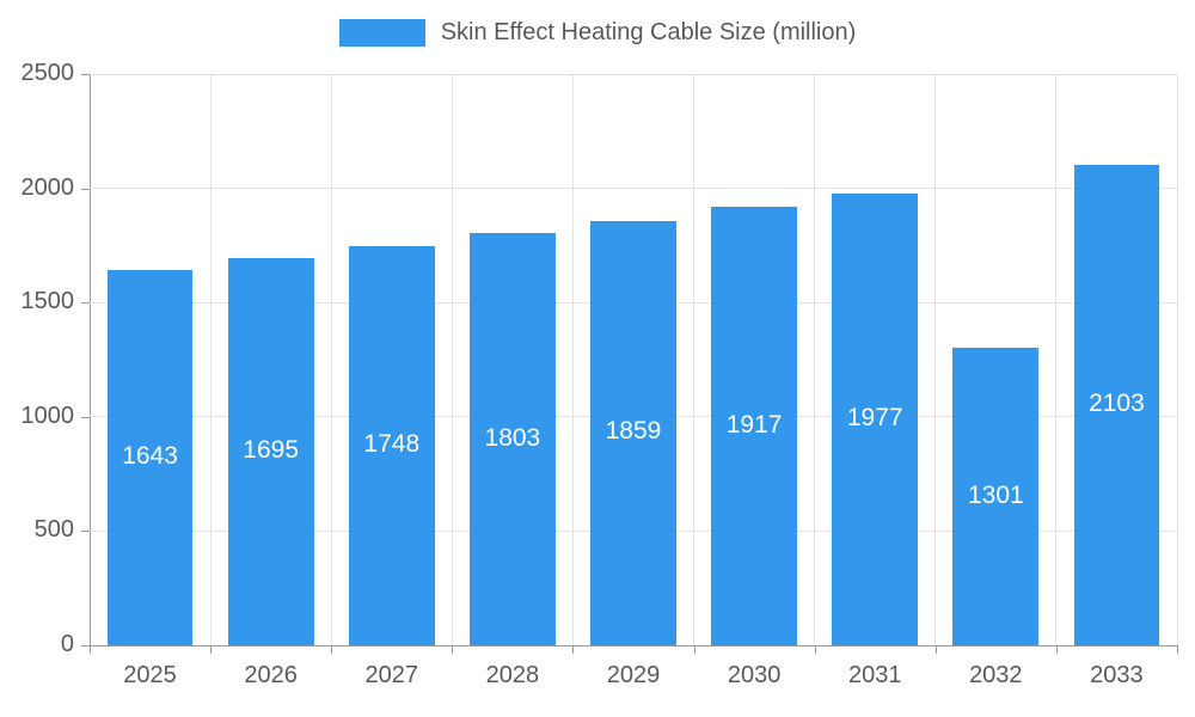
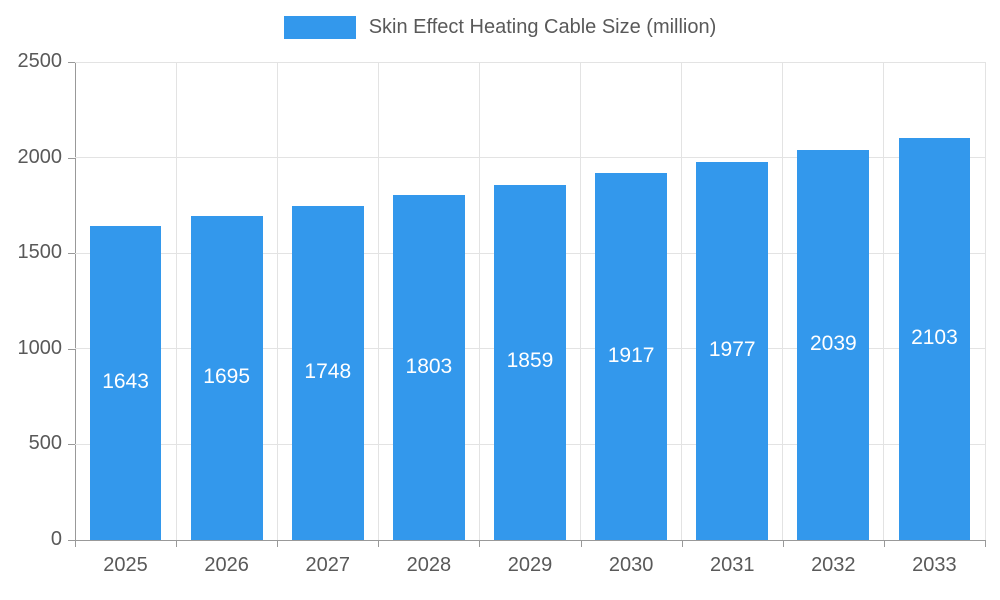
2032: 1301 -> 2039
